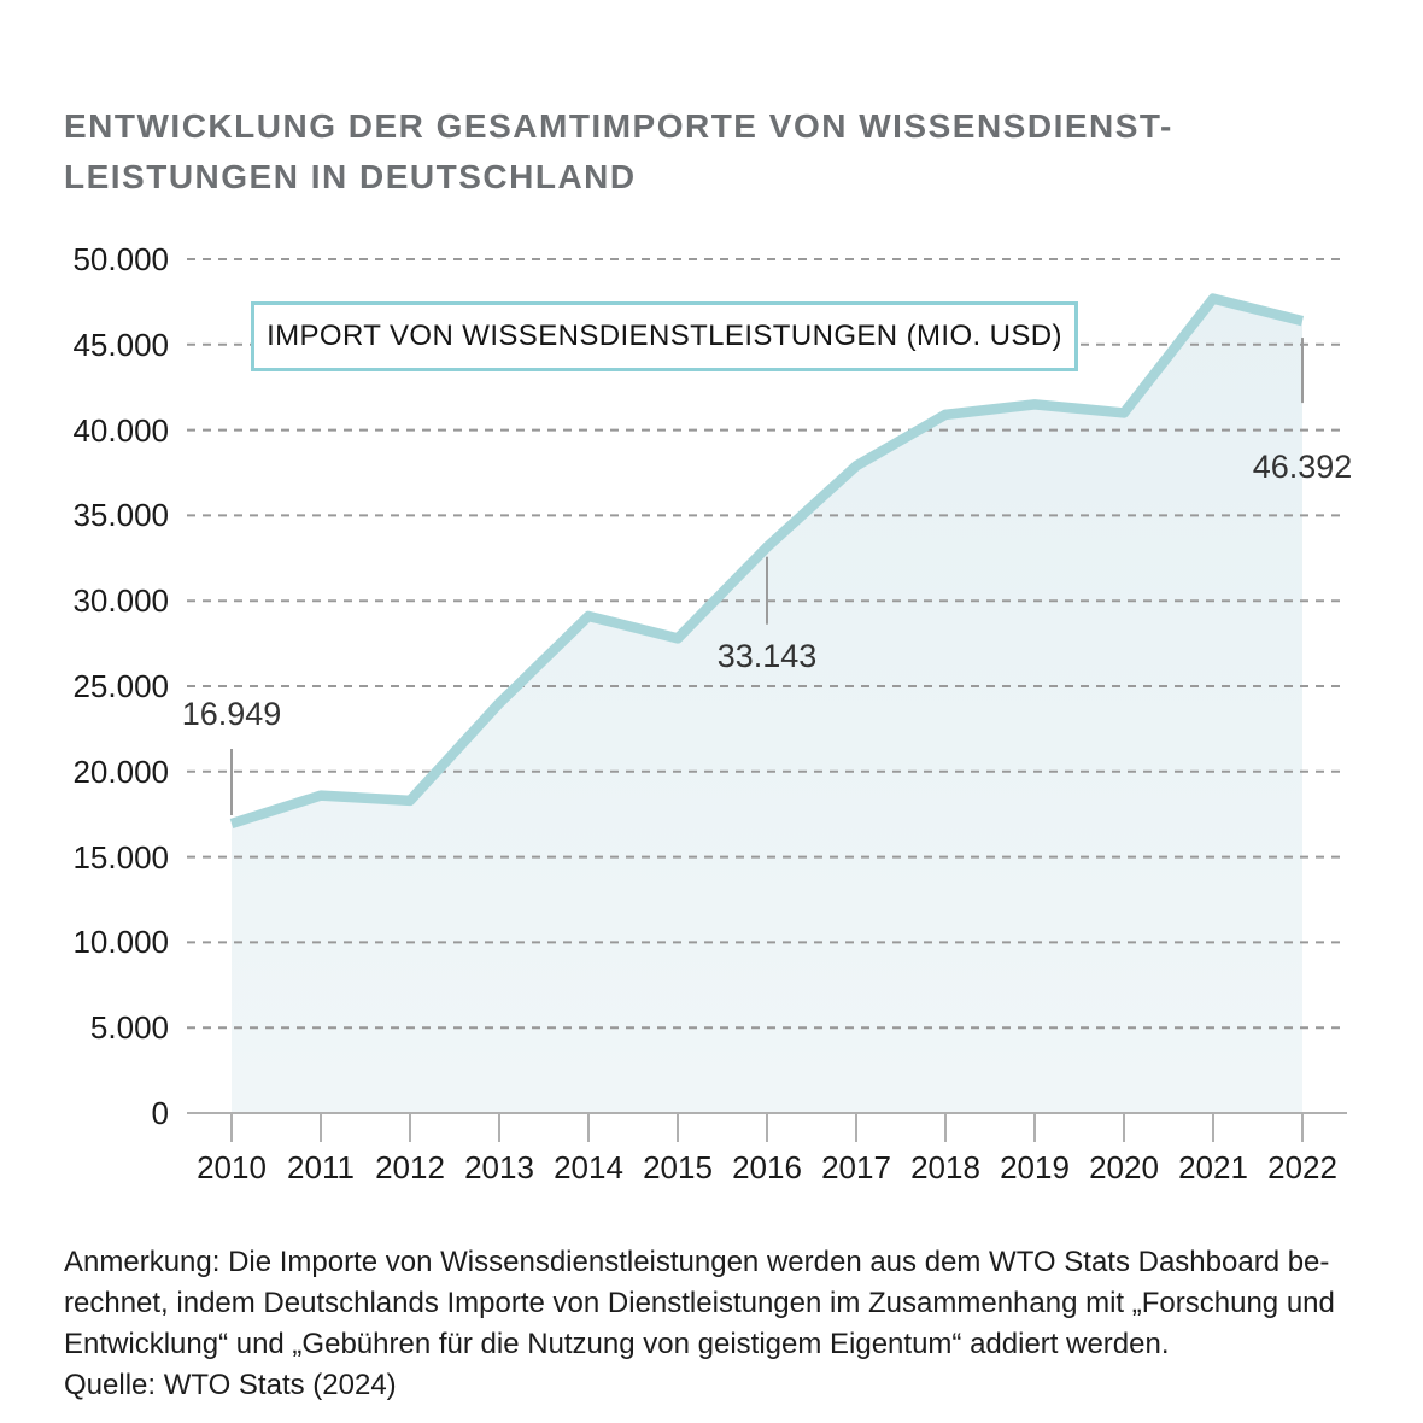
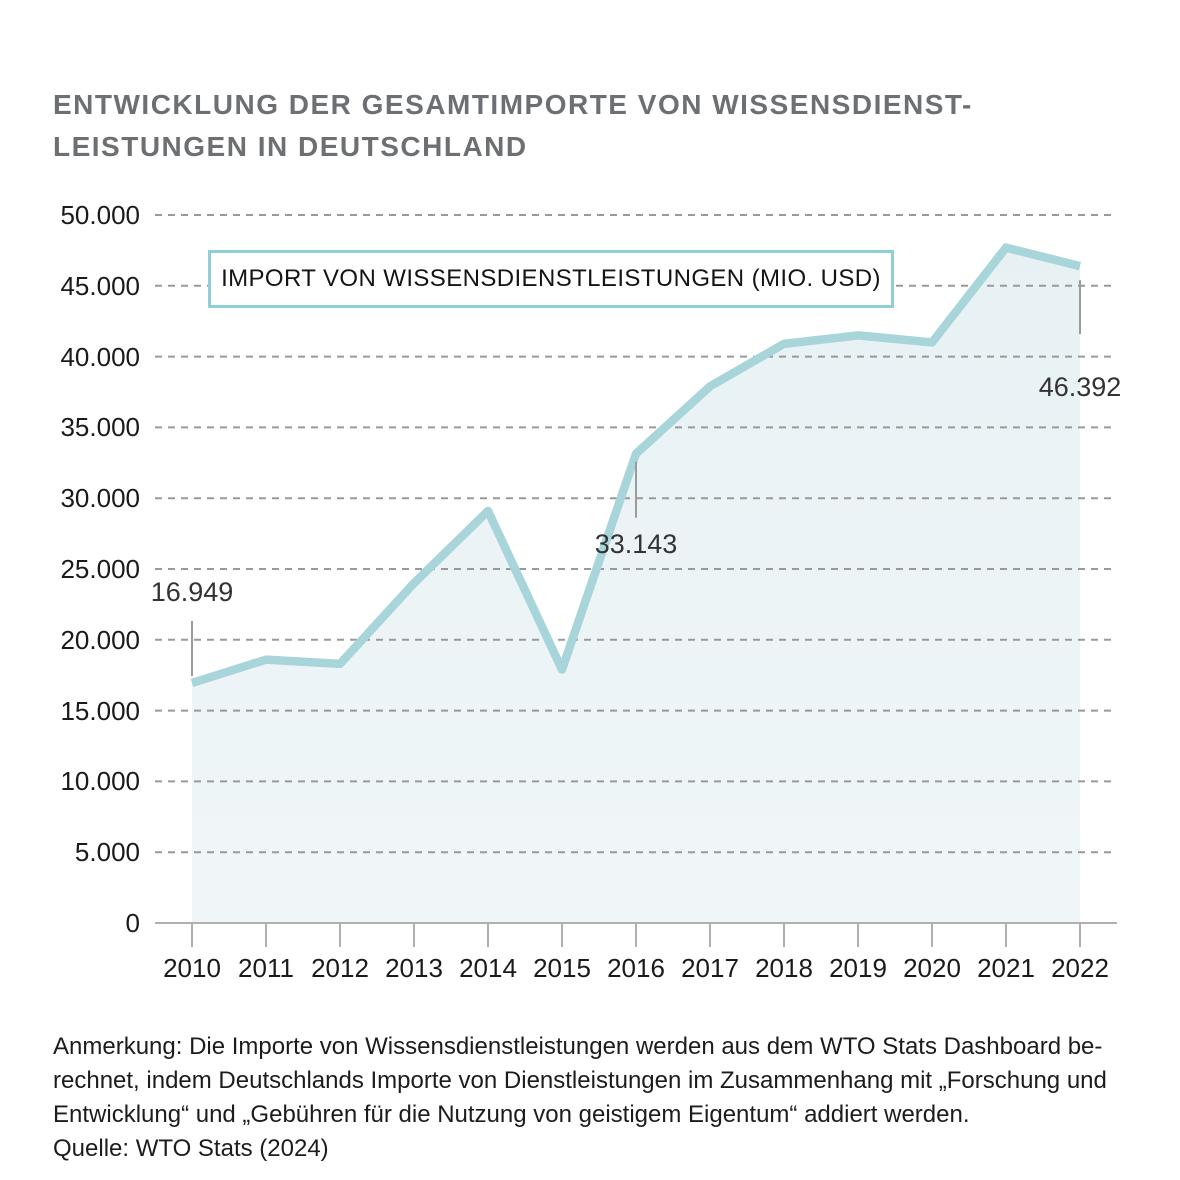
2015: 27800 -> 17900
